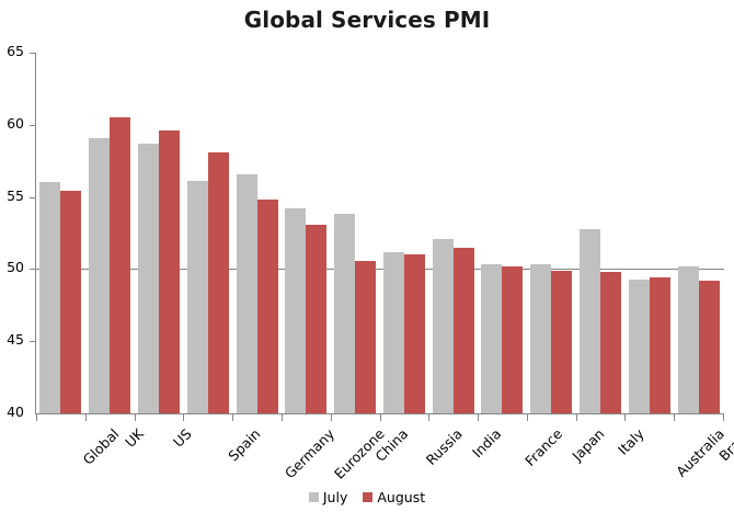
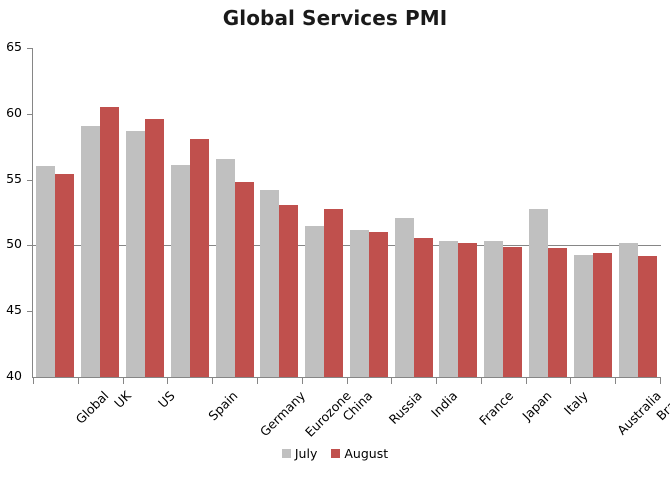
July/China: 53.8 -> 51.5
August/China: 50.6 -> 52.8
August/India: 51.5 -> 50.6
